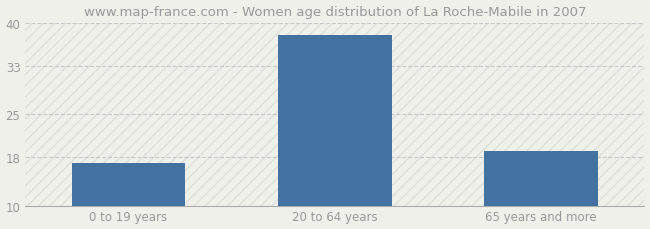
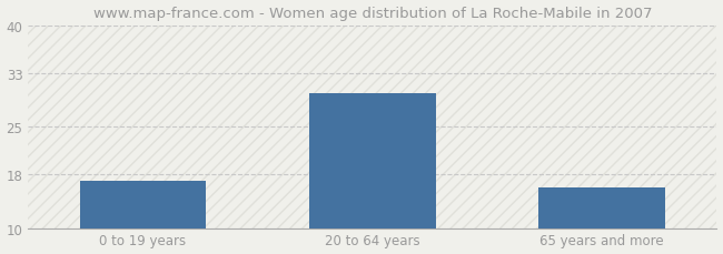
20 to 64 years: 38 -> 30
65 years and more: 19 -> 16
